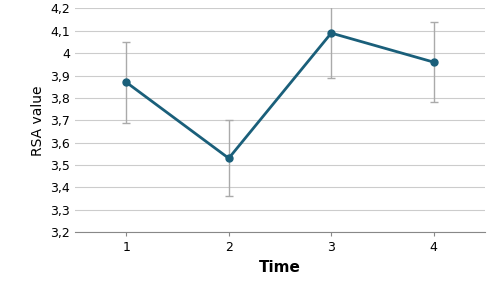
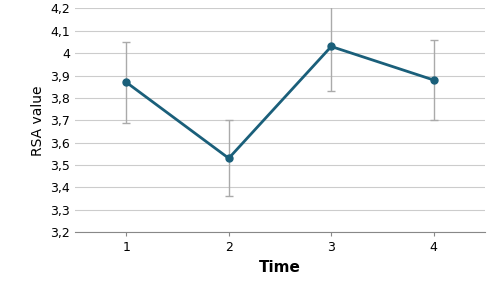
3: 4,09 -> 4,03
4: 3,96 -> 3,88
